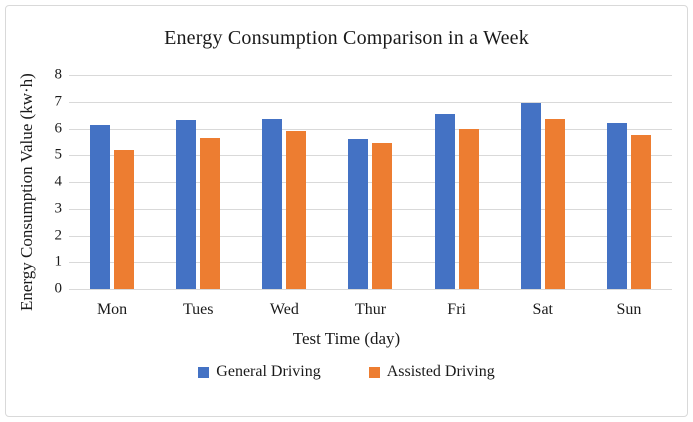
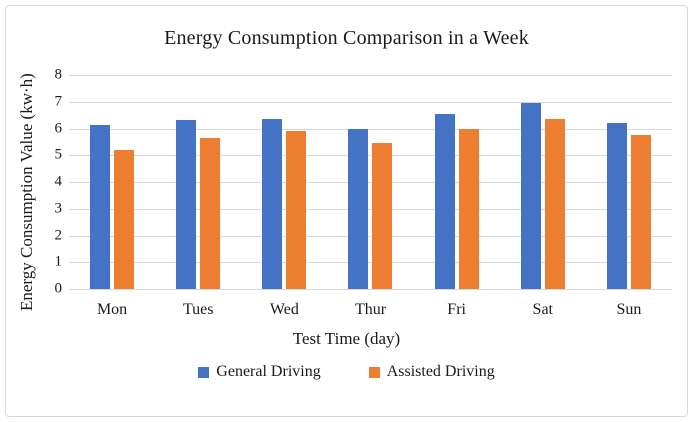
General Driving/Thur: 5.6 -> 6.0
